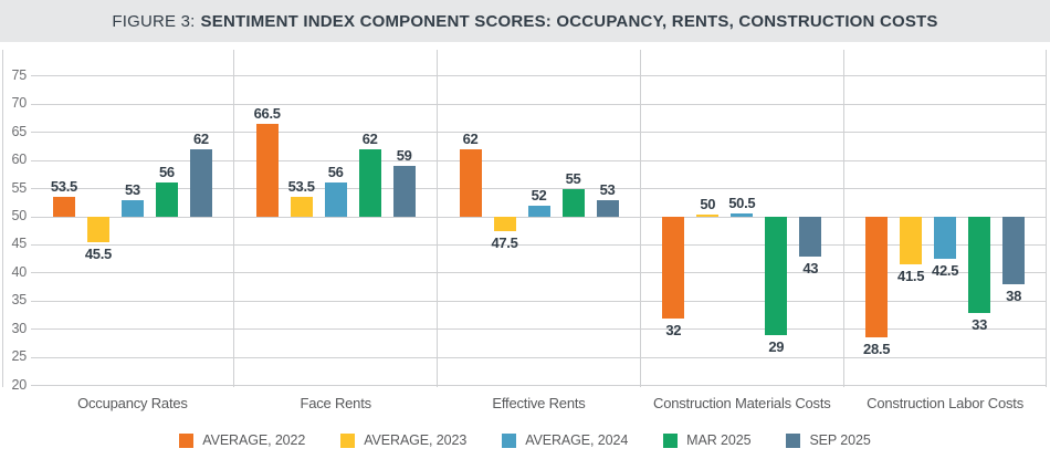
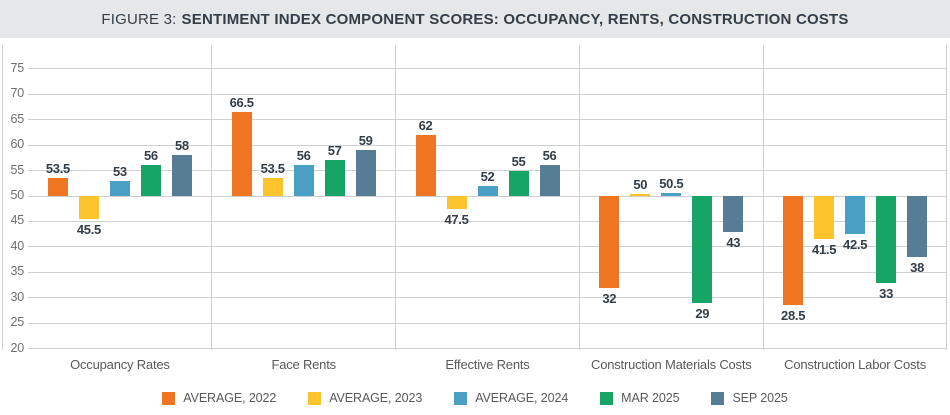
SEP 2025/Occupancy Rates: 62 -> 58
MAR 2025/Face Rents: 62 -> 57
SEP 2025/Effective Rents: 53 -> 56
